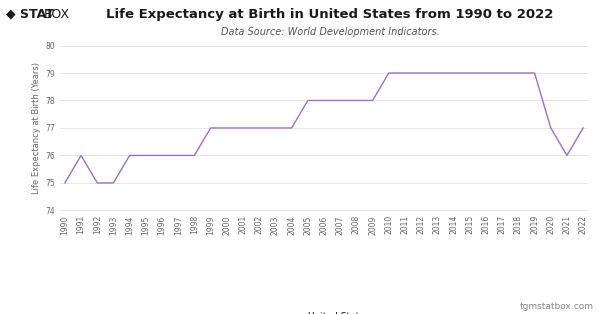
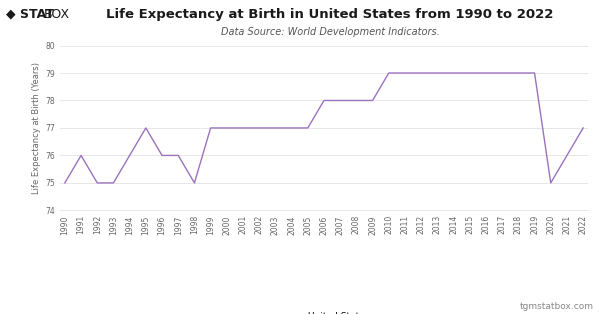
1995: 76 -> 77
1998: 76 -> 75
2005: 78 -> 77
2020: 77 -> 75
